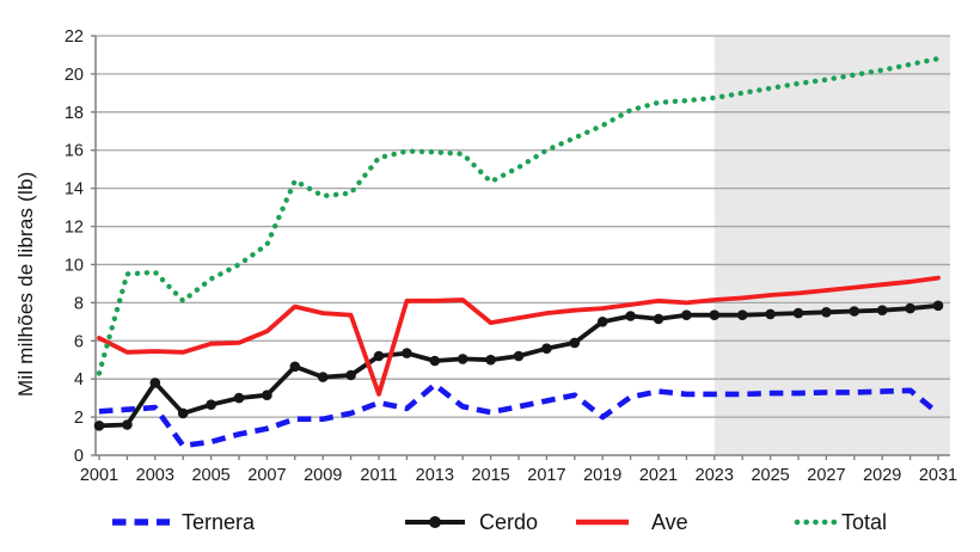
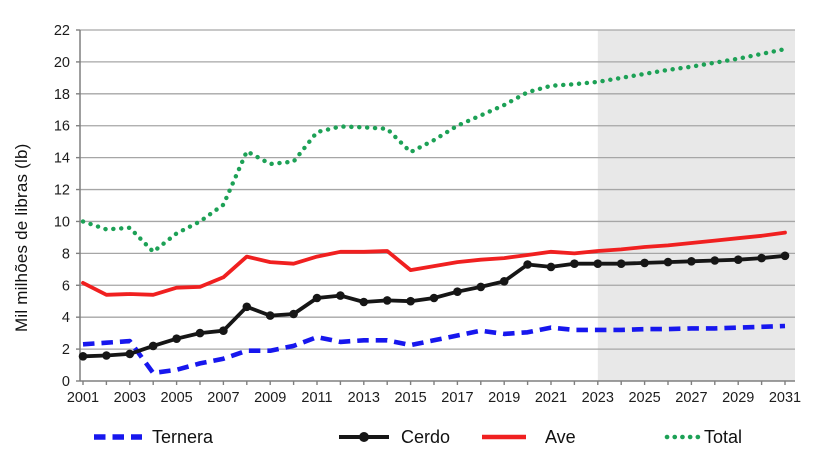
Total/2001: 4.3 -> 10.0
Cerdo/2003: 3.8 -> 1.7
Ave/2011: 3.2 -> 7.8
Ternera/2013: 3.7 -> 2.5
Ternera/2019: 2.0 -> 3.0
Cerdo/2019: 7.0 -> 6.2
Ternera/2031: 2.2 -> 3.5
